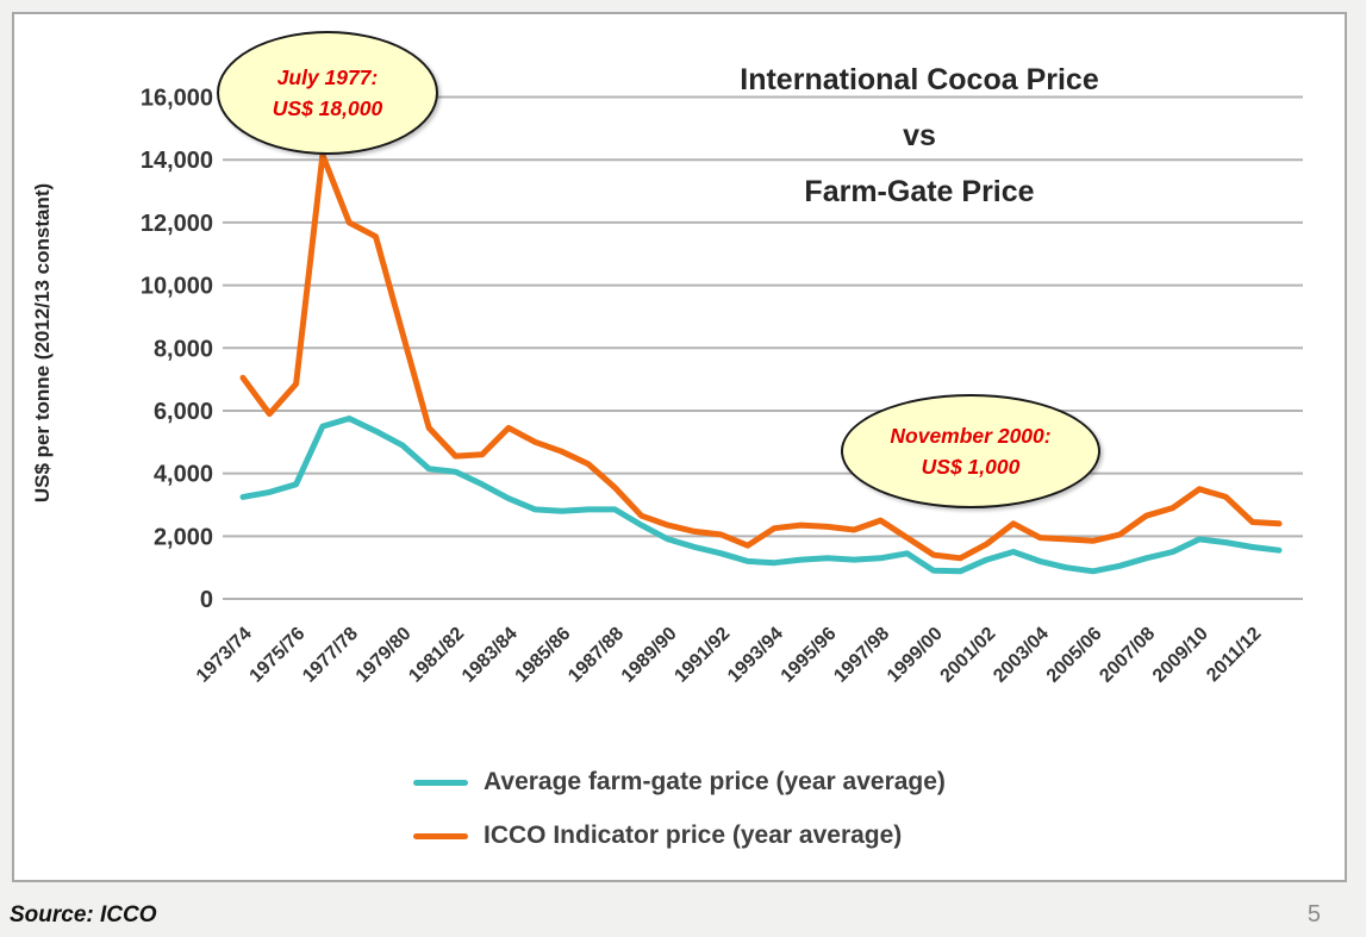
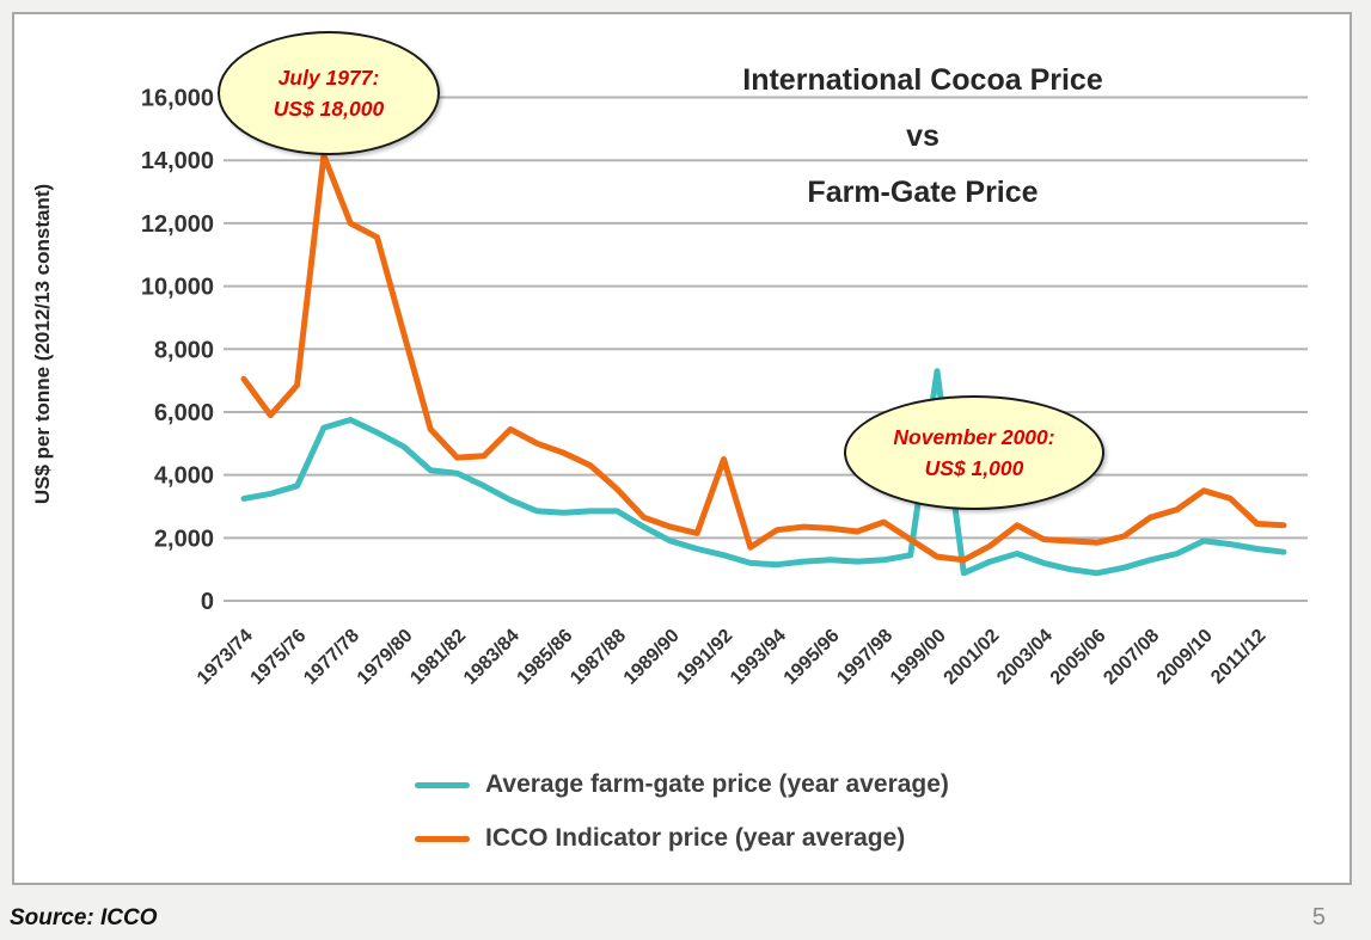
ICCO Indicator price (year average)/1991/92: 2000 -> 4500
Average farm-gate price (year average)/1999/00: 900 -> 7300
